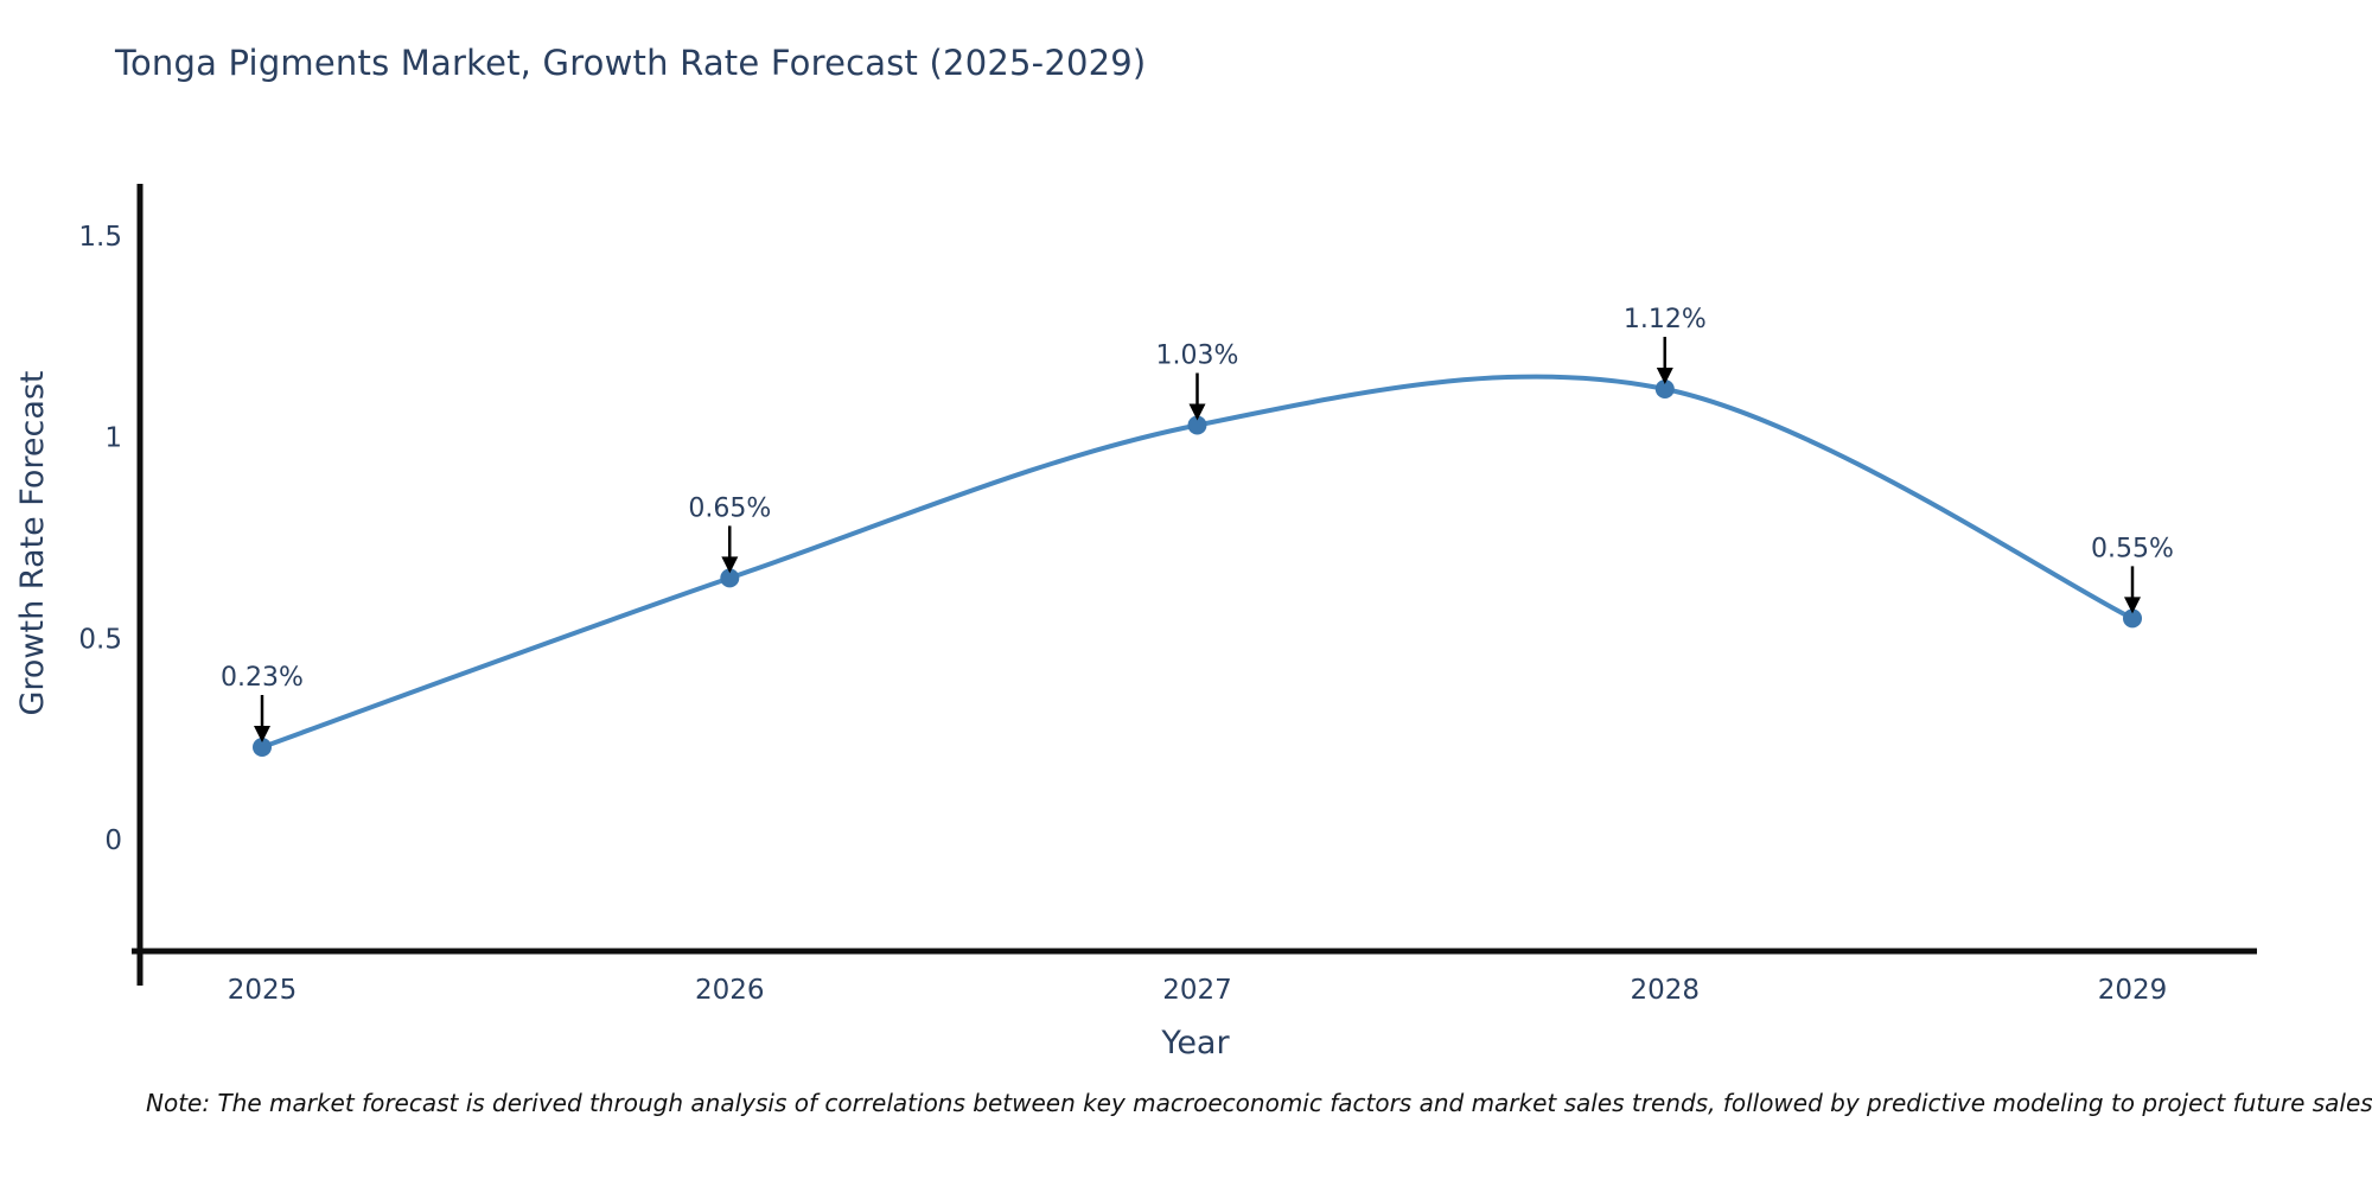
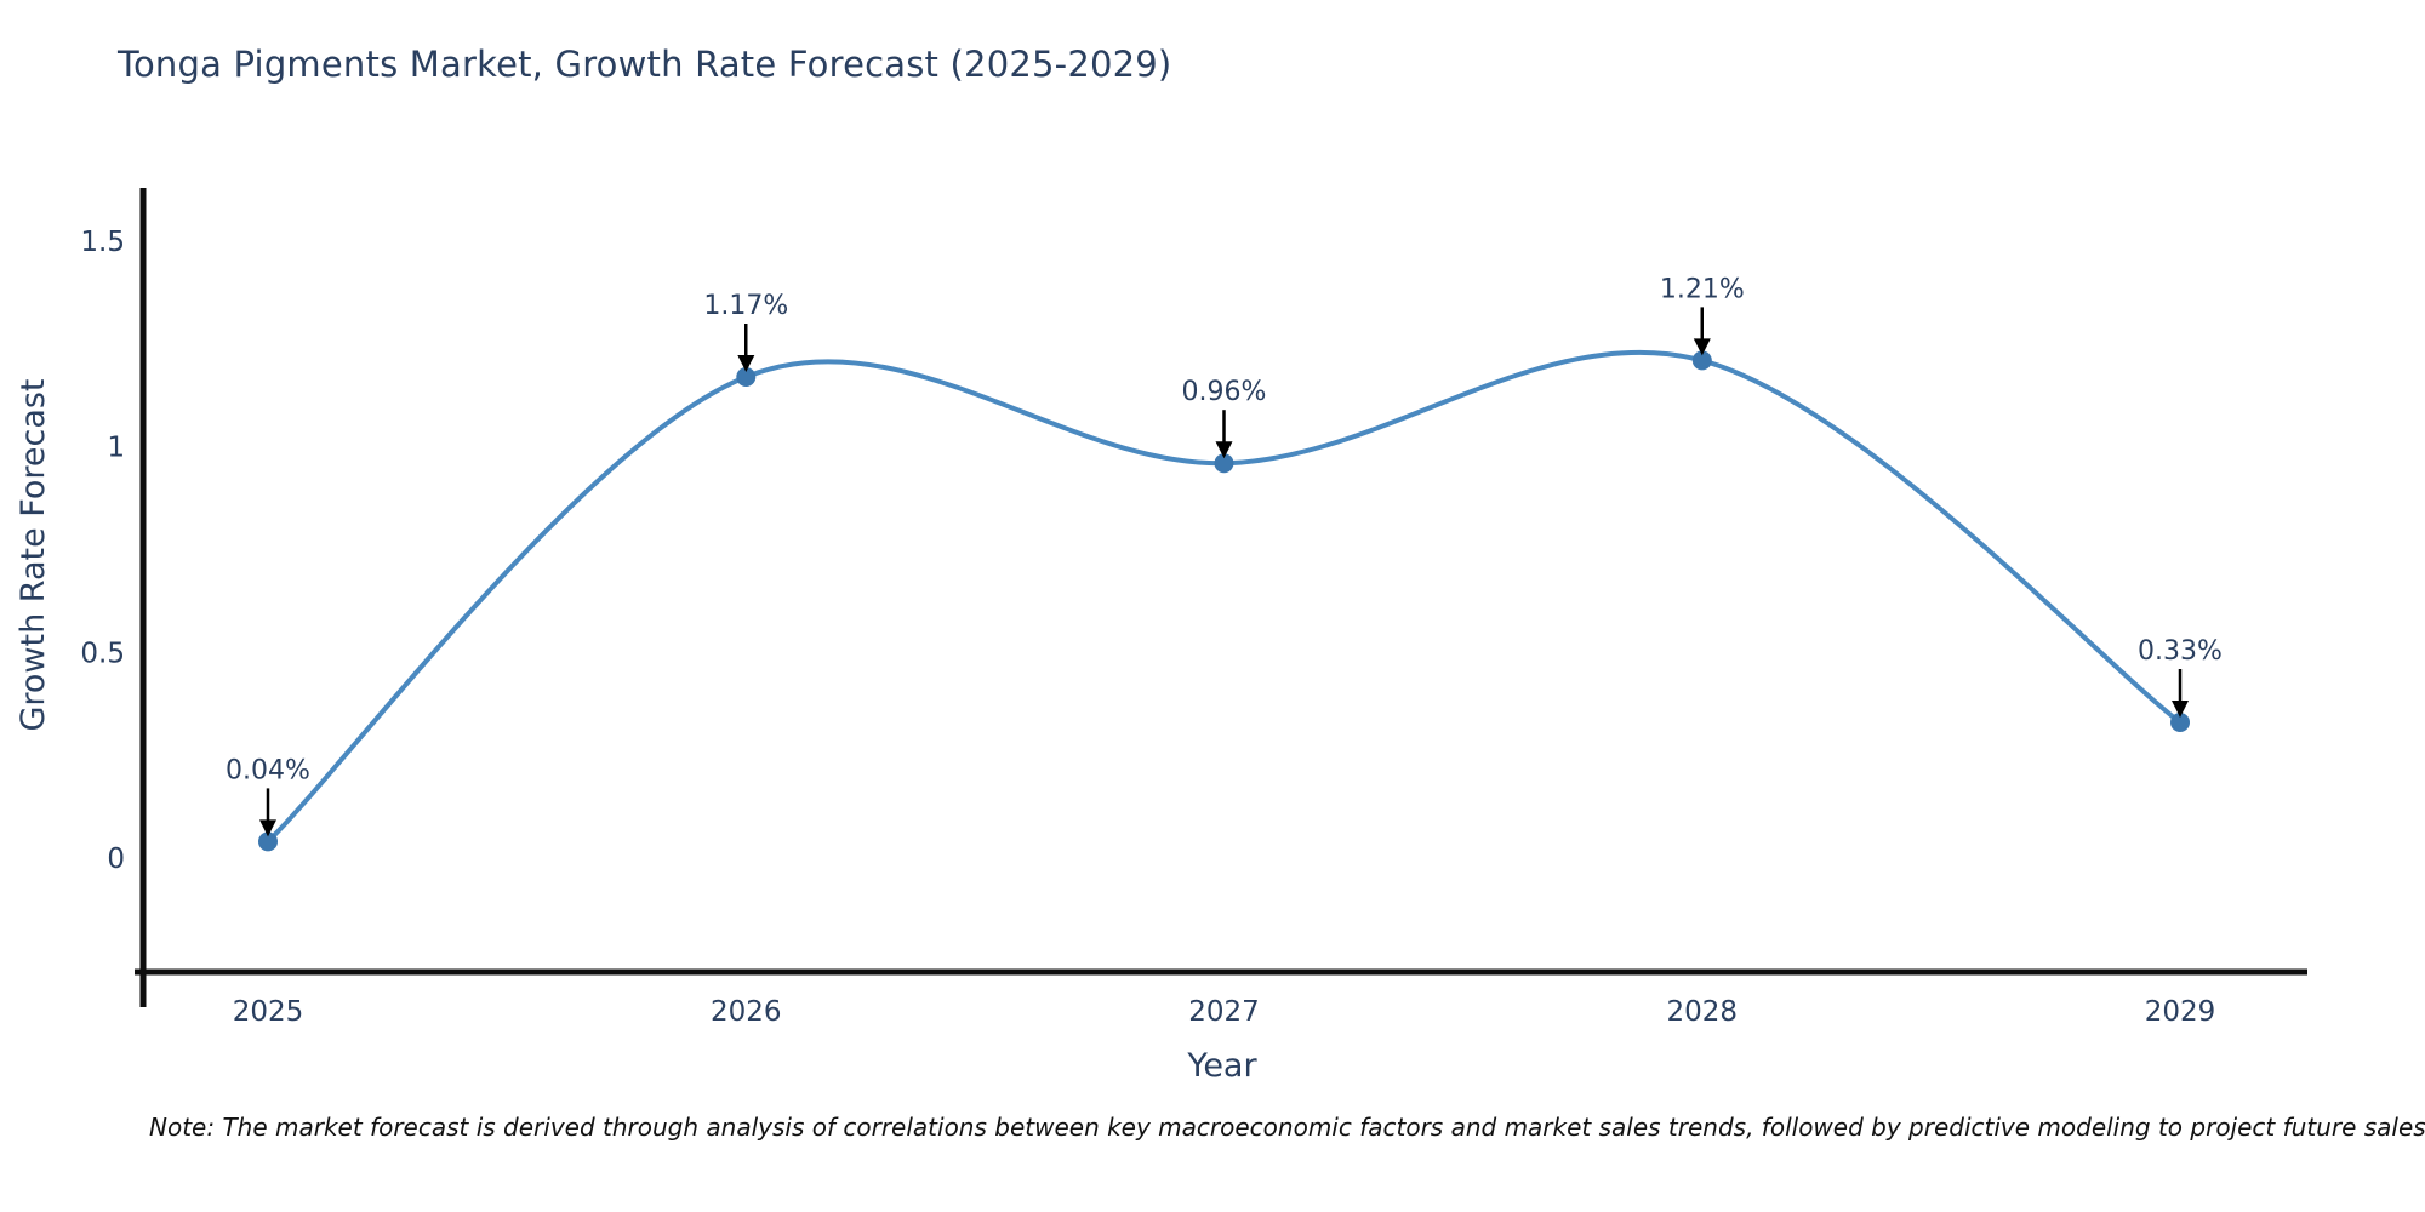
2025: 0.23% -> 0.04%
2026: 0.65% -> 1.17%
2027: 1.03% -> 0.96%
2028: 1.12% -> 1.21%
2029: 0.55% -> 0.33%
